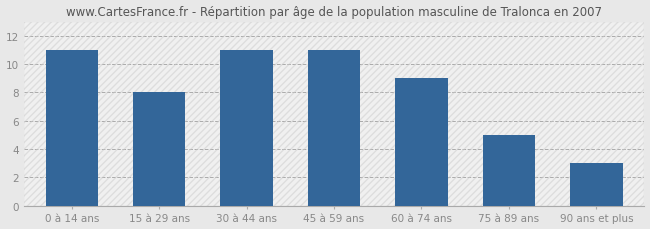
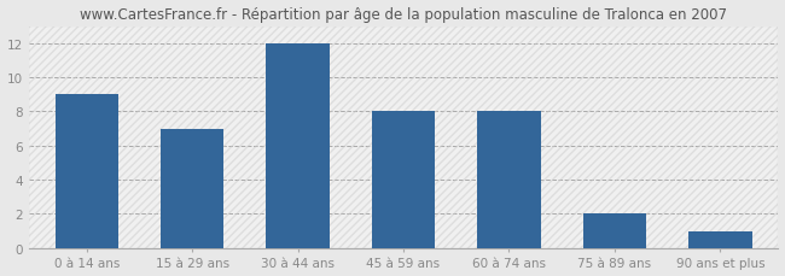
0 à 14 ans: 11 -> 9
15 à 29 ans: 8 -> 7
30 à 44 ans: 11 -> 12
45 à 59 ans: 11 -> 8
60 à 74 ans: 9 -> 8
75 à 89 ans: 5 -> 2
90 ans et plus: 3 -> 1
